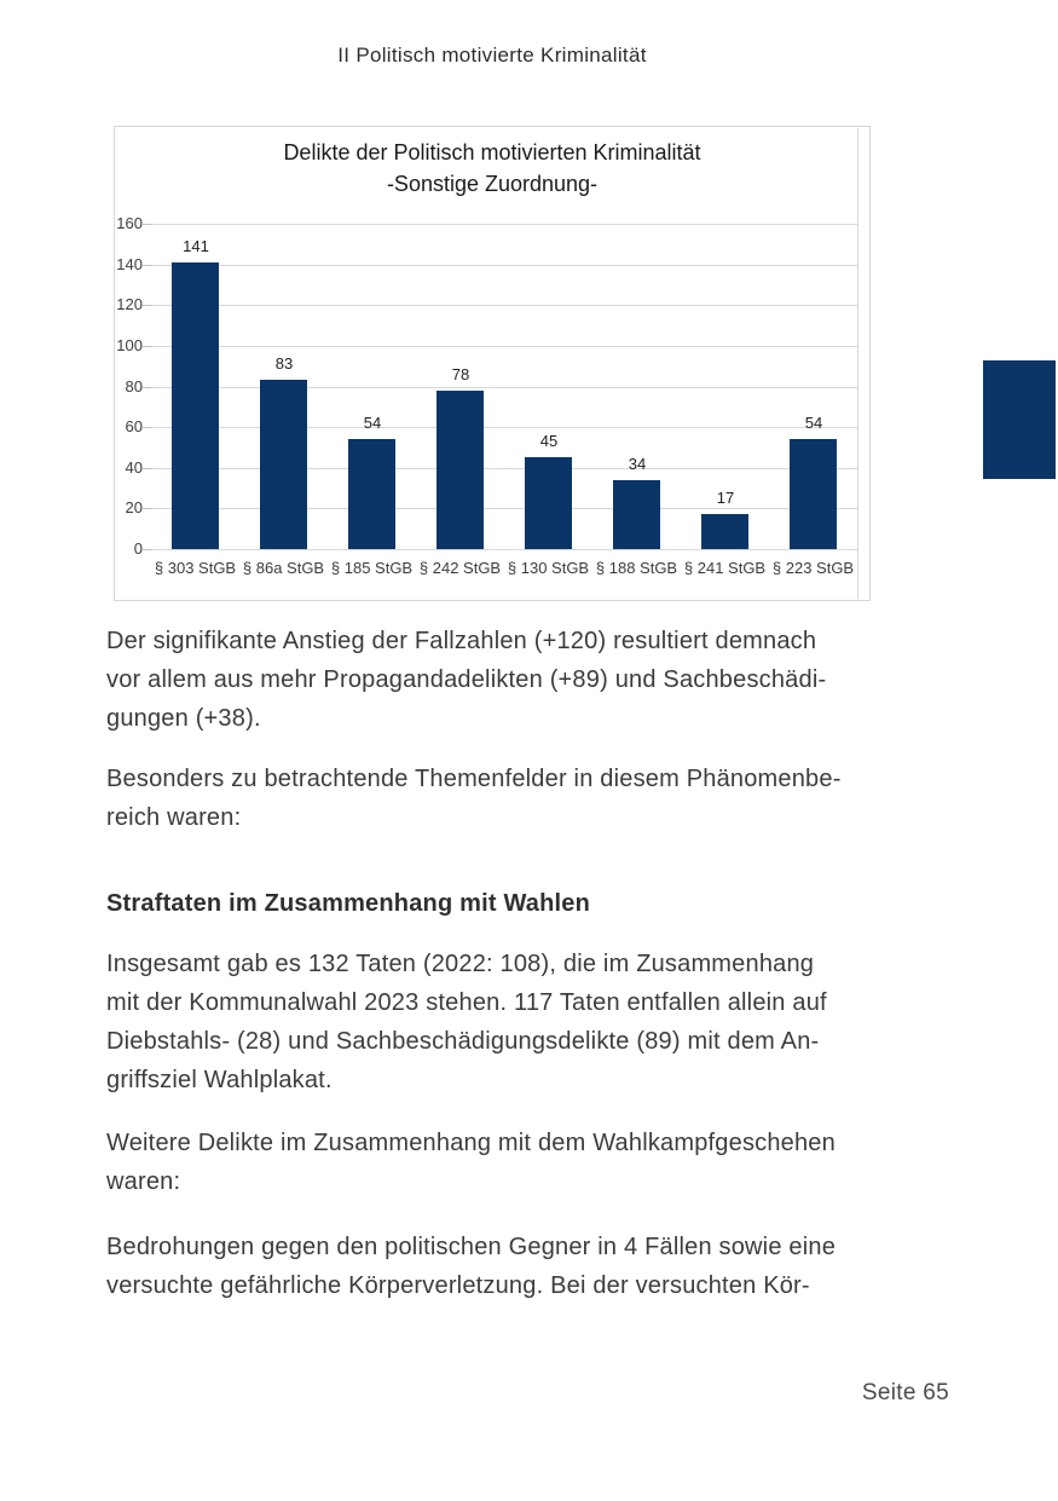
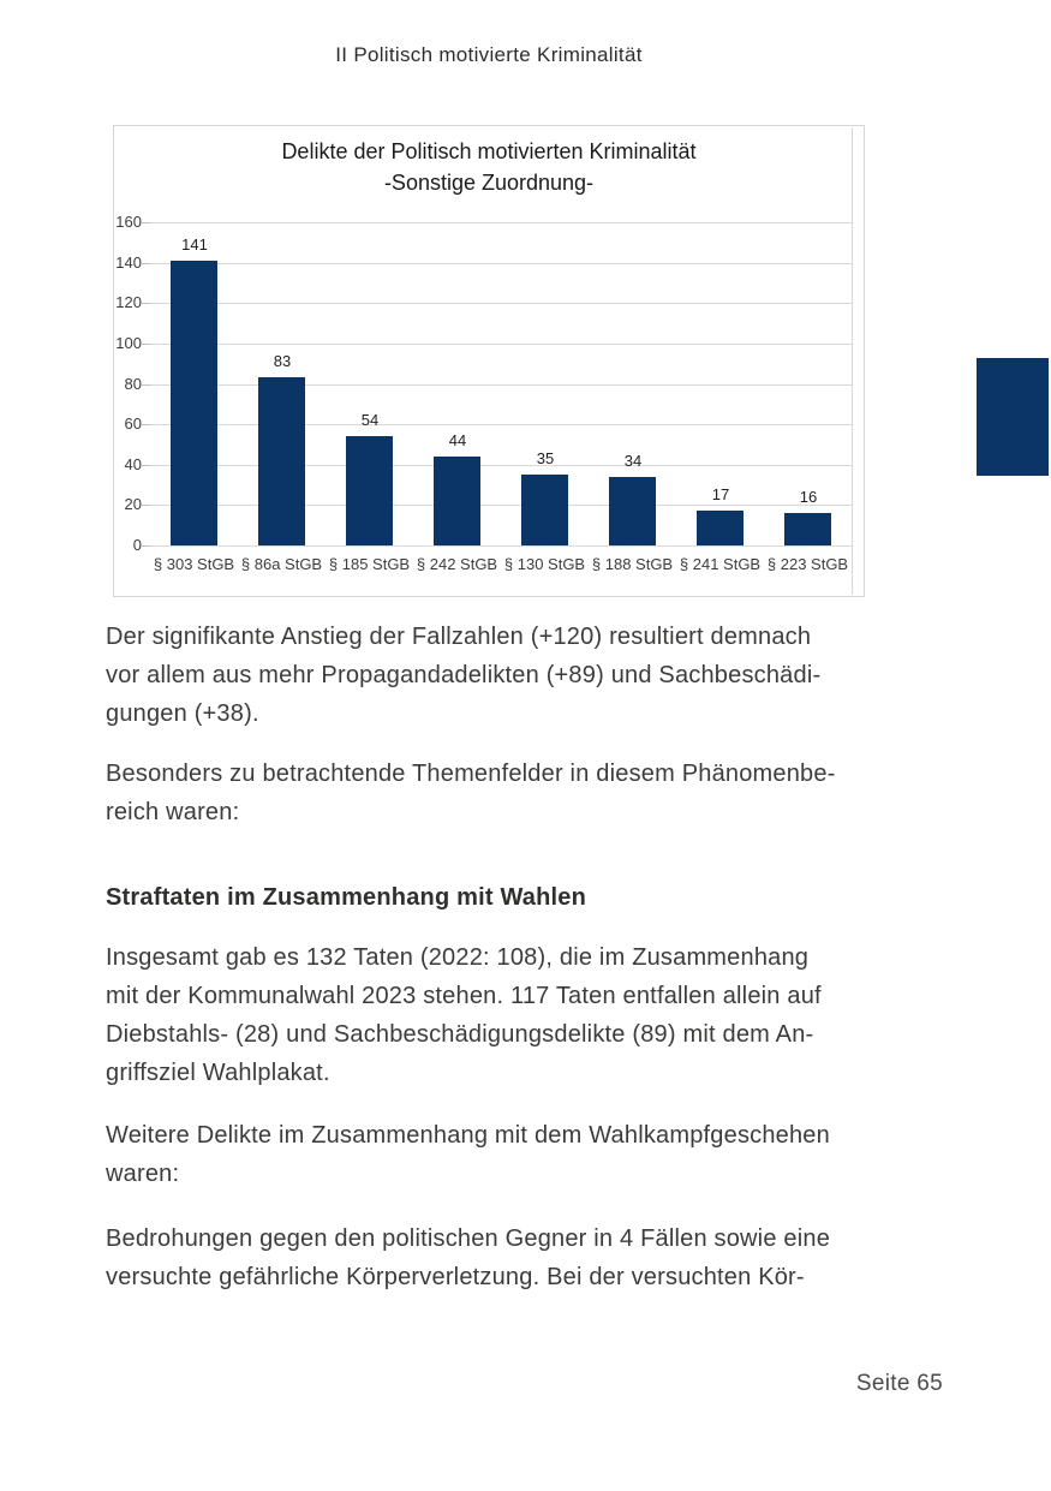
§ 242 StGB: 78 -> 44
§ 130 StGB: 45 -> 35
§ 223 StGB: 54 -> 16
